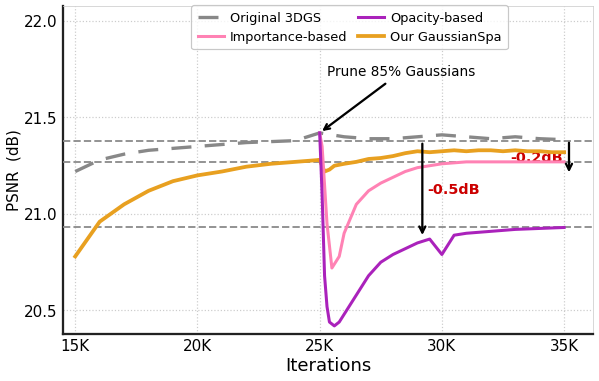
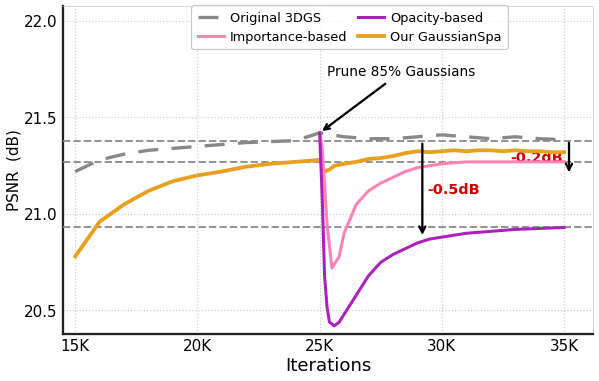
Opacity-based/30K: 20.79 -> 20.88
